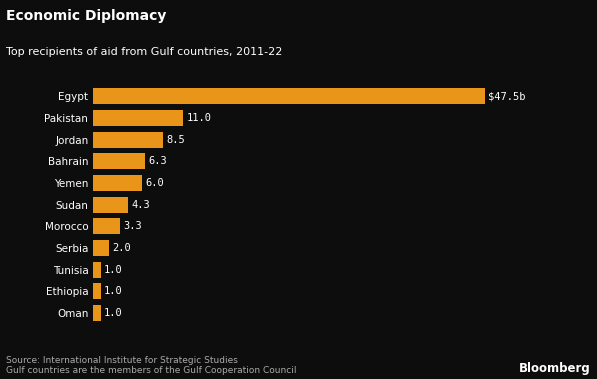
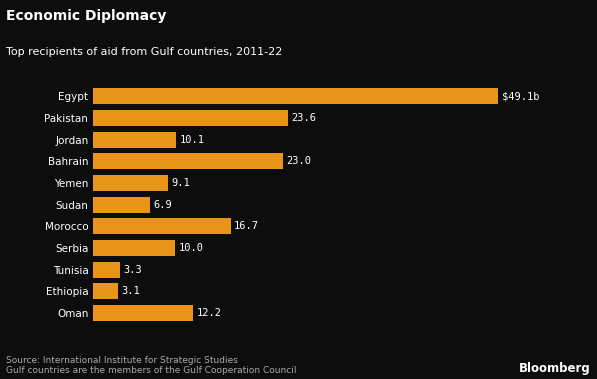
Egypt: $47.5b -> $49.1b
Pakistan: 11.0 -> 23.6
Jordan: 8.5 -> 10.1
Bahrain: 6.3 -> 23.0
Yemen: 6.0 -> 9.1
Sudan: 4.3 -> 6.9
Morocco: 3.3 -> 16.7
Serbia: 2.0 -> 10.0
Tunisia: 1.0 -> 3.3
Ethiopia: 1.0 -> 3.1
Oman: 1.0 -> 12.2
